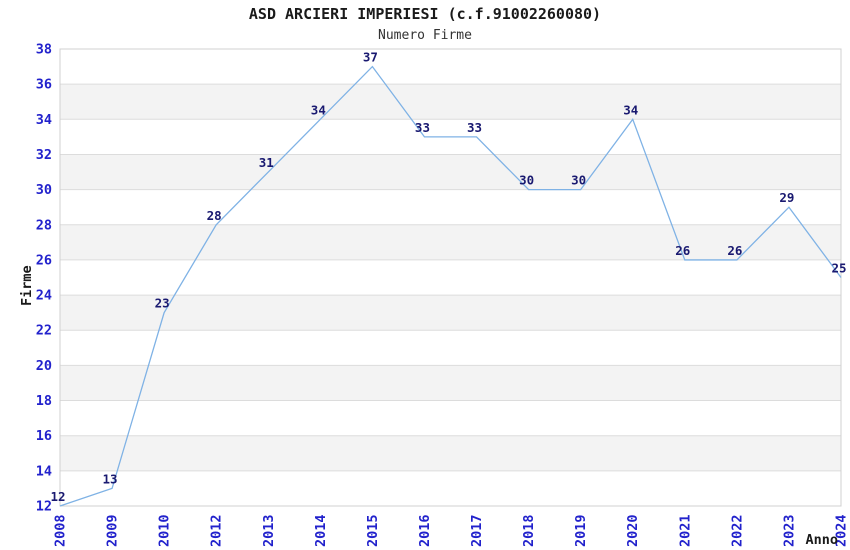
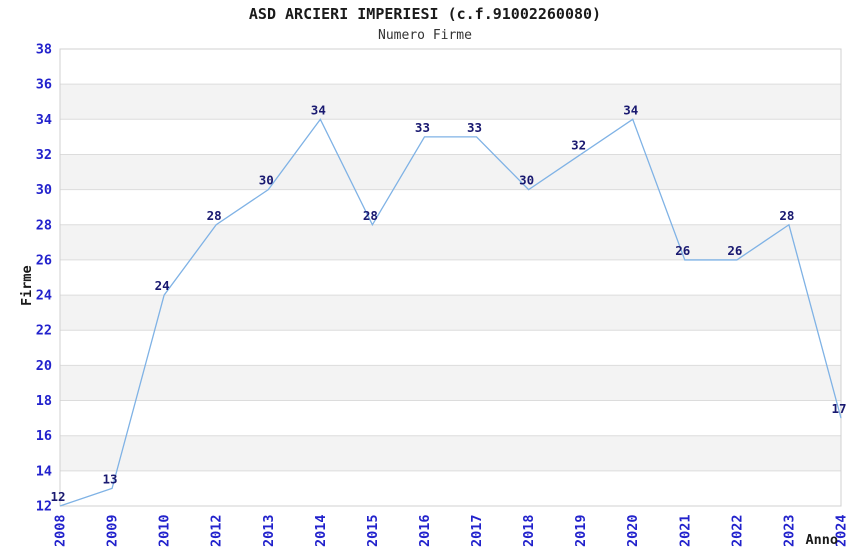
2010: 23 -> 24
2013: 31 -> 30
2015: 37 -> 28
2019: 30 -> 32
2023: 29 -> 28
2024: 25 -> 17
